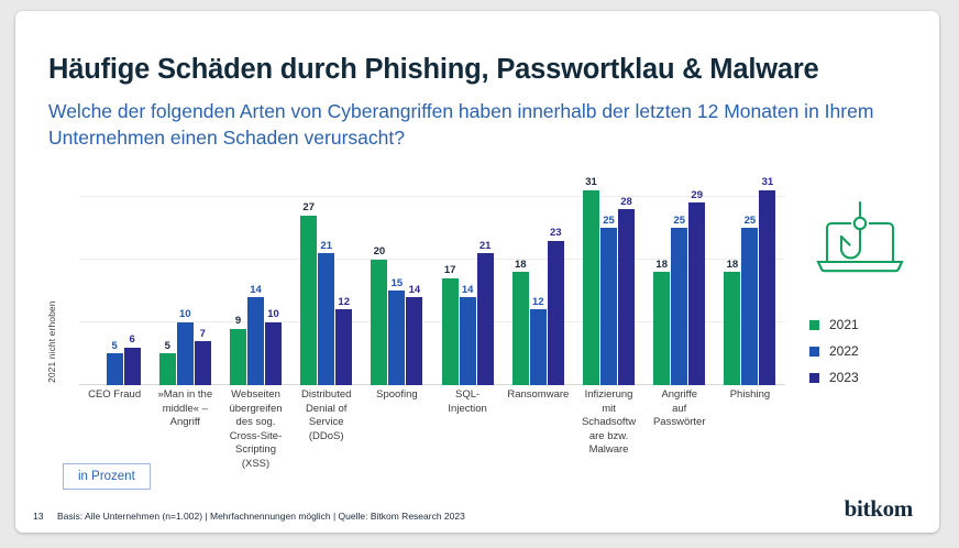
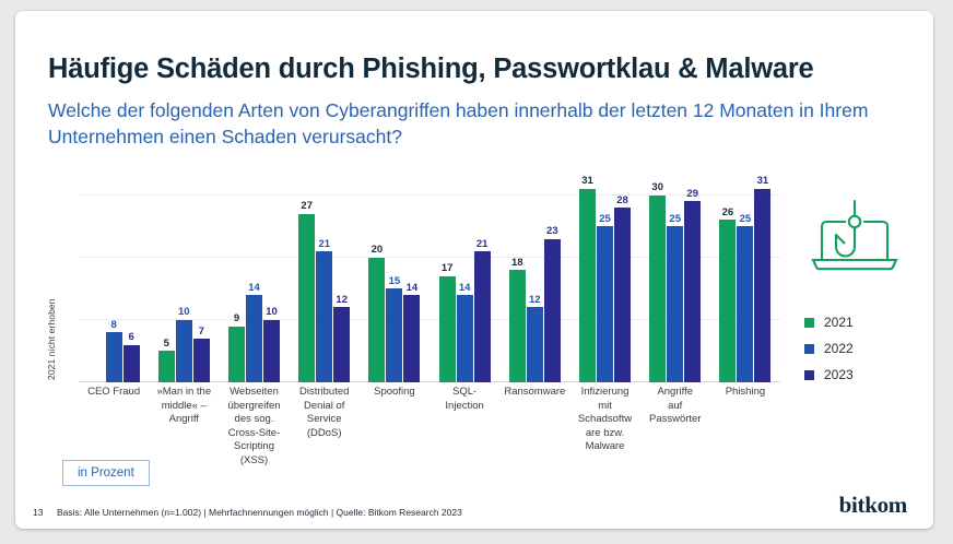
2022/CEO Fraud: 5 -> 8
2021/Angriffe auf Passwörter: 18 -> 30
2021/Phishing: 18 -> 26
